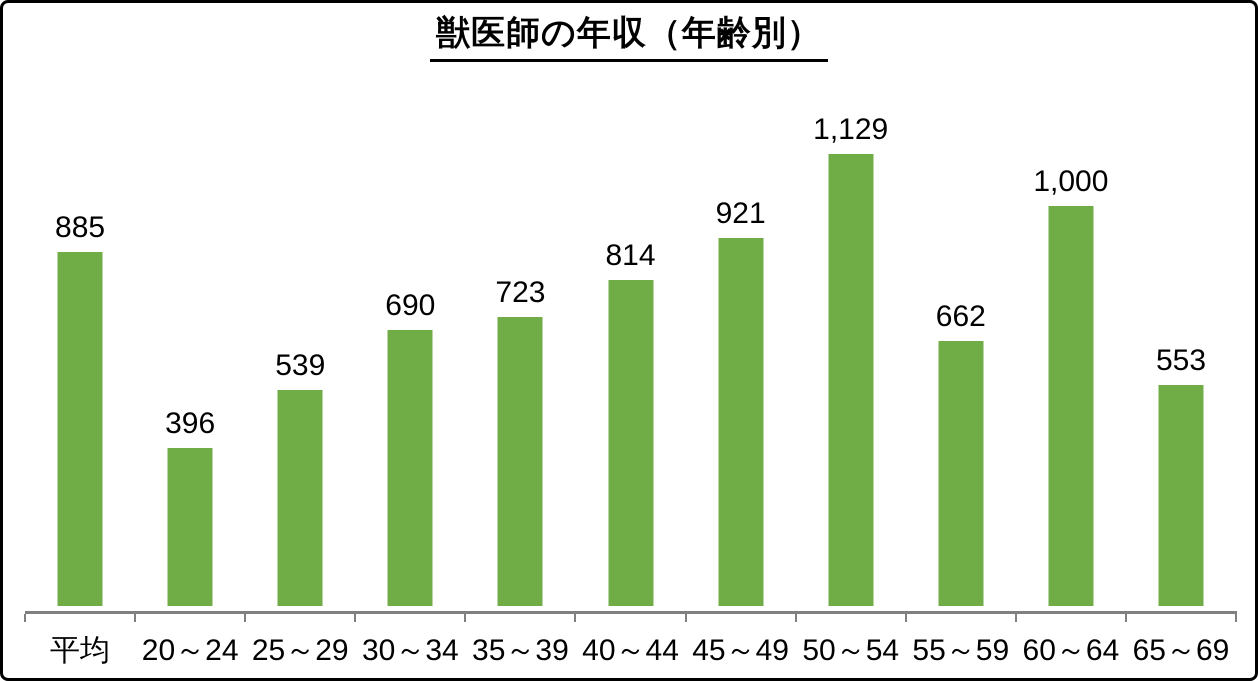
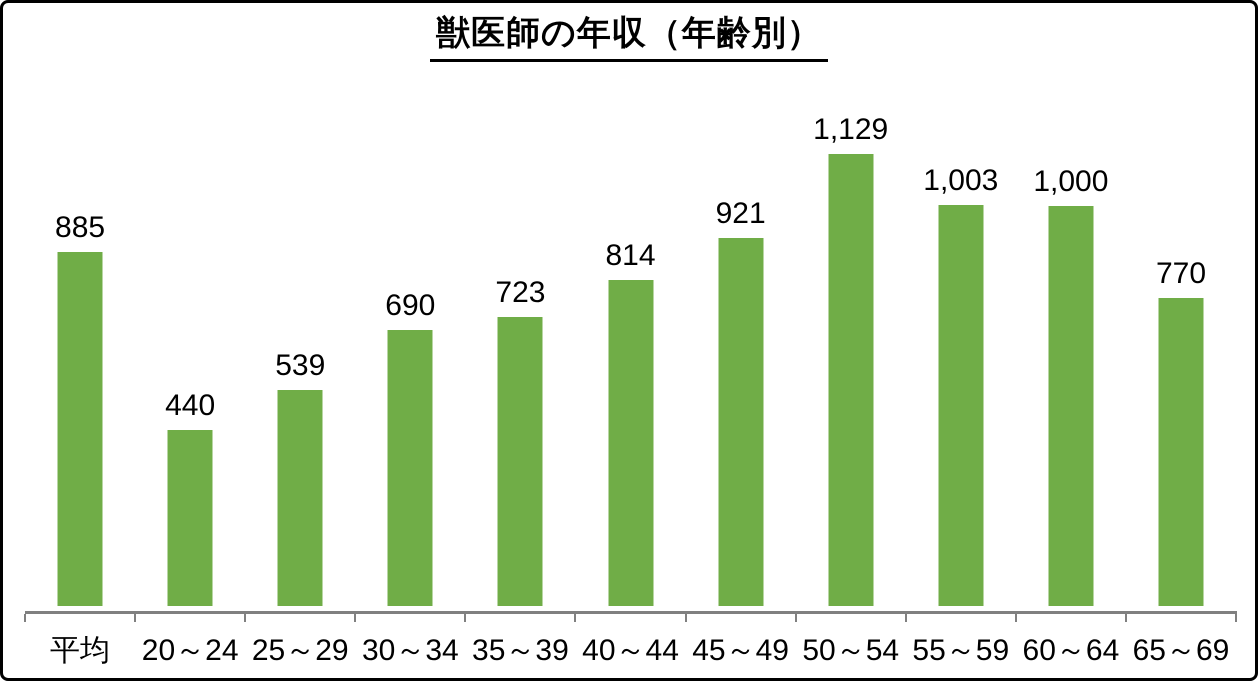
20～24: 396 -> 440
55～59: 662 -> 1,003
65～69: 553 -> 770
